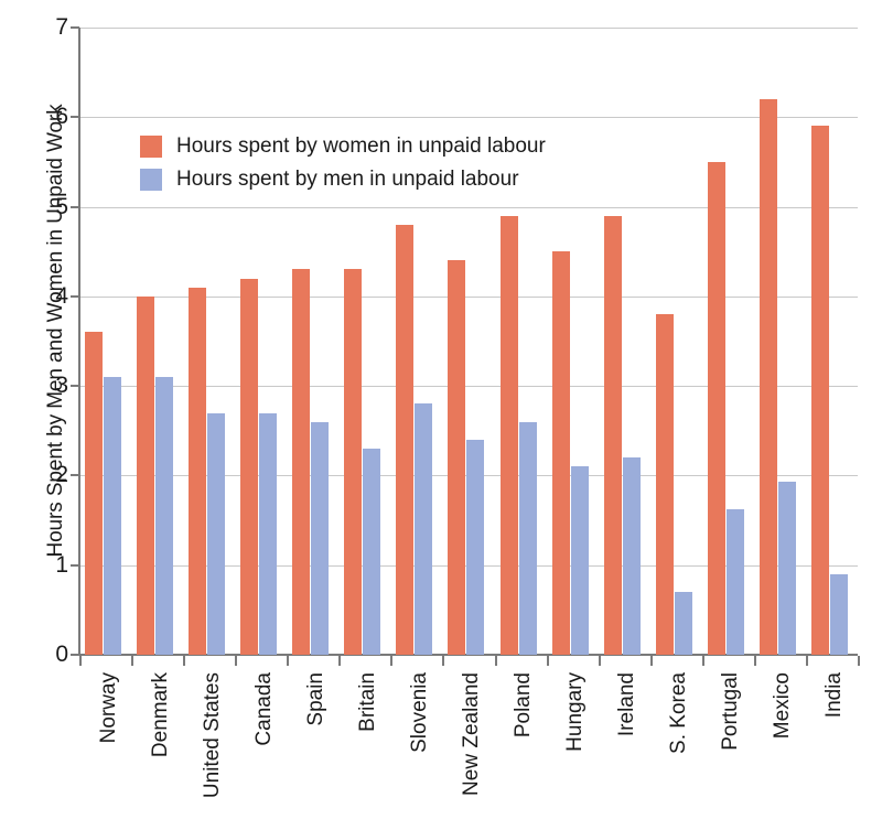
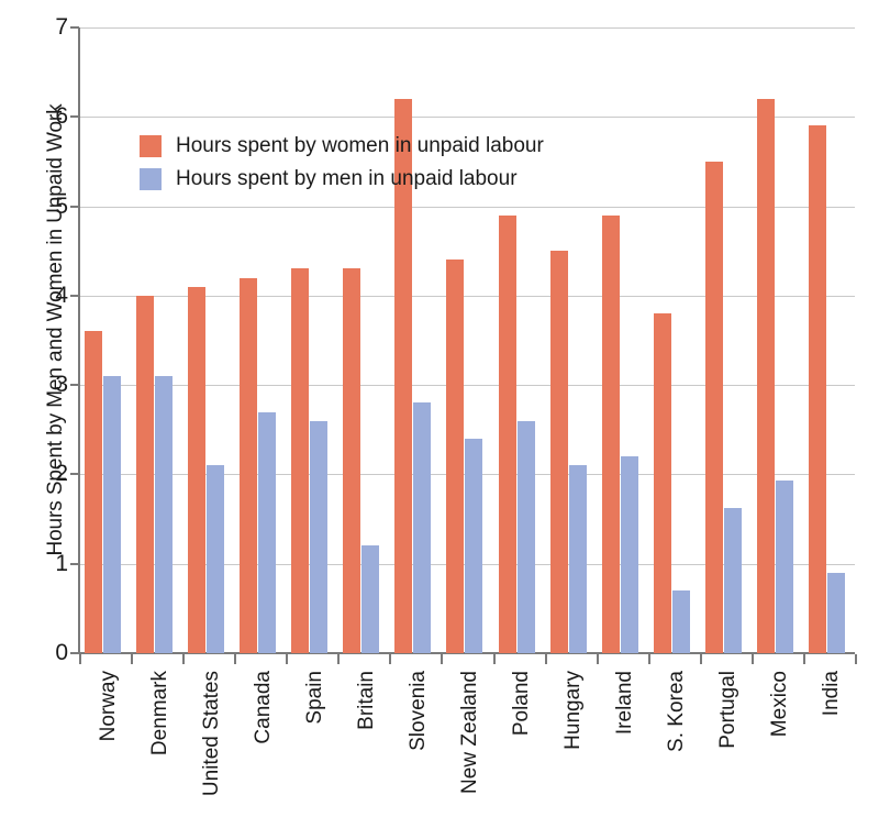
Hours spent by men in unpaid labour/United States: 2.7 -> 2.1
Hours spent by men in unpaid labour/Britain: 2.3 -> 1.2
Hours spent by women in unpaid labour/Slovenia: 4.8 -> 6.2
